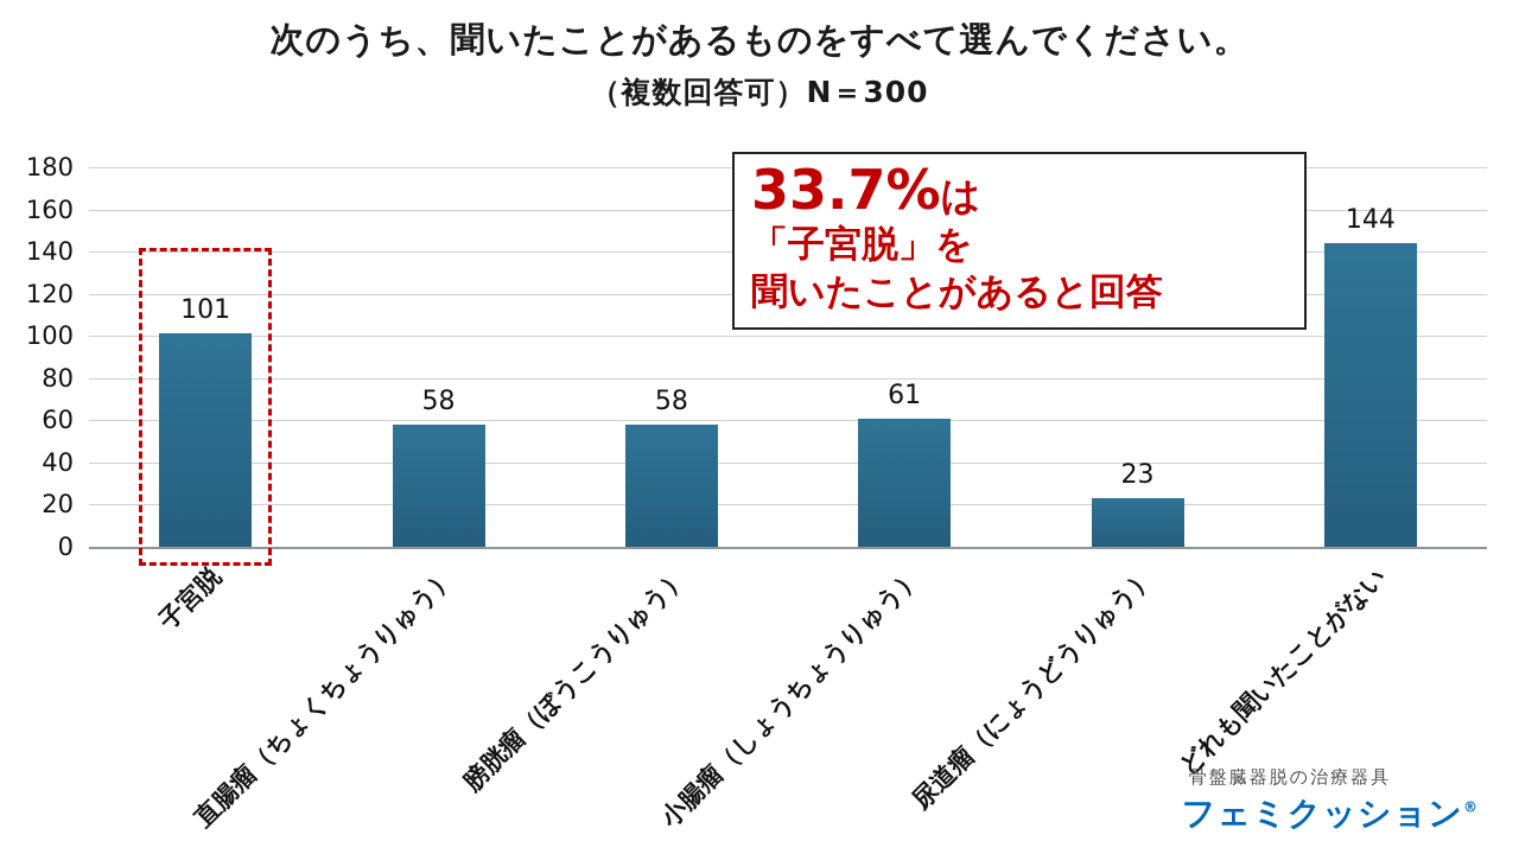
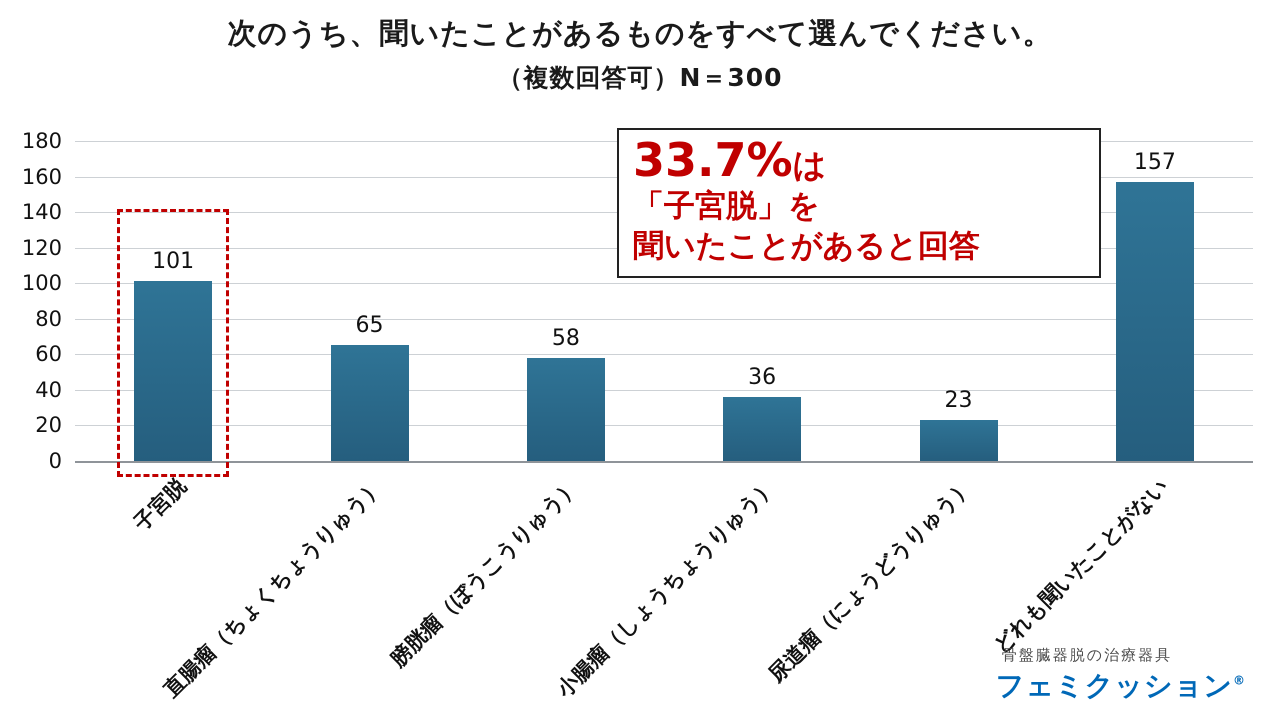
直腸瘤（ちょくちょうりゅう）: 58 -> 65
小腸瘤（しょうちょうりゅう）: 61 -> 36
どれも聞いたことがない: 144 -> 157
